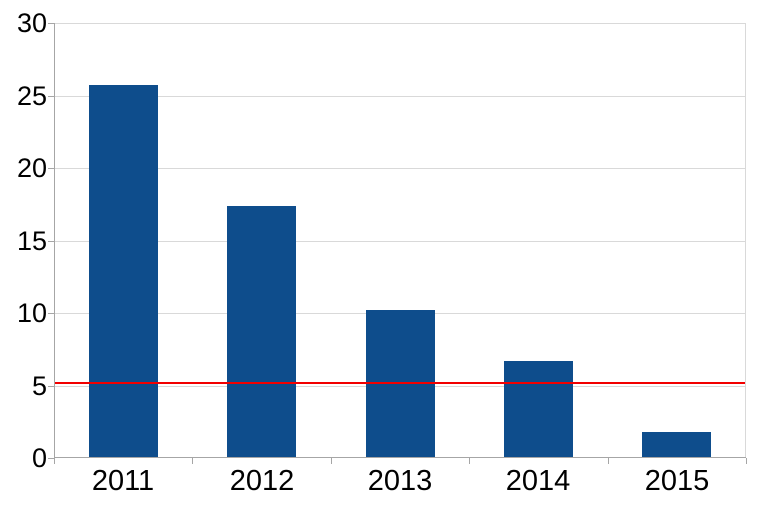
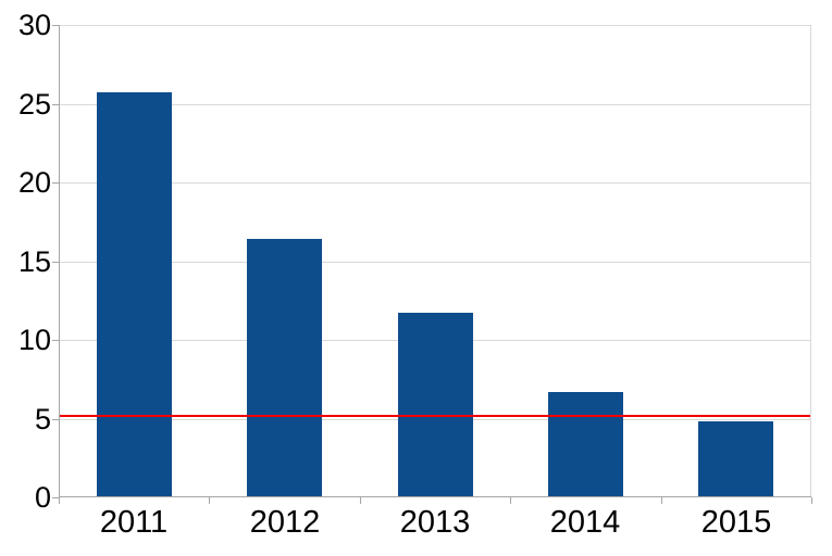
2012: 17.4 -> 16.4
2013: 10.2 -> 11.7
2015: 1.8 -> 4.8
